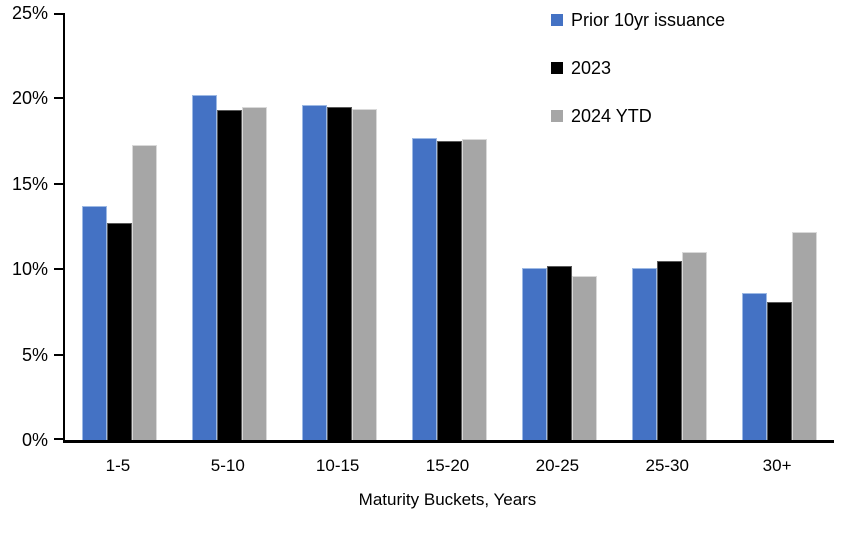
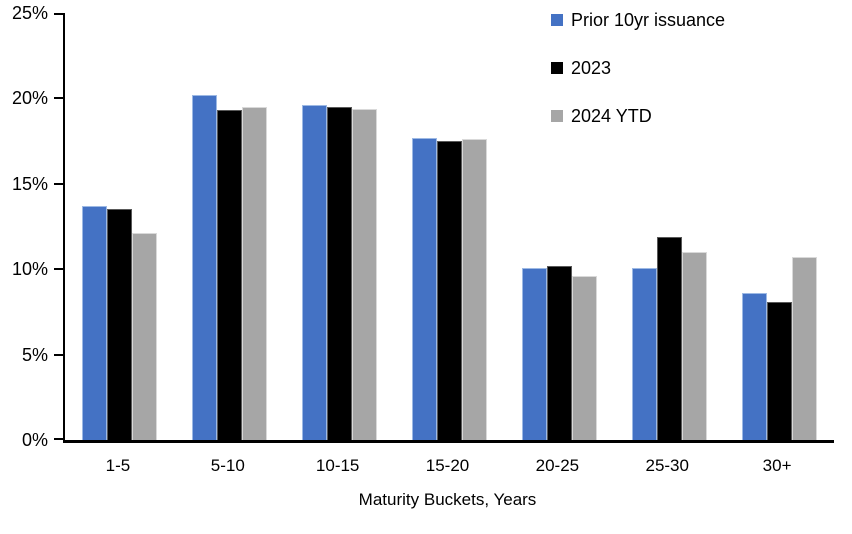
2023/1-5: 12.7% -> 13.5%
2024 YTD/1-5: 17.3% -> 12.1%
2023/25-30: 10.5% -> 11.9%
2024 YTD/30+: 12.2% -> 10.7%
